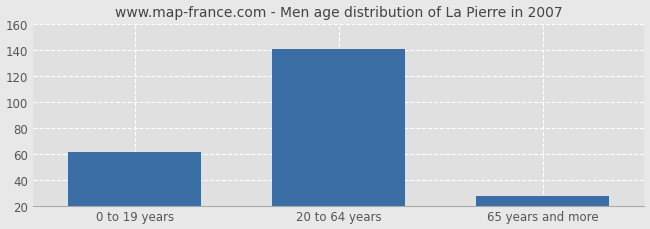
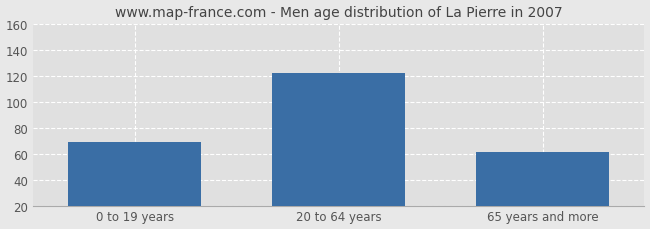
0 to 19 years: 61 -> 69
20 to 64 years: 141 -> 122
65 years and more: 27 -> 61
